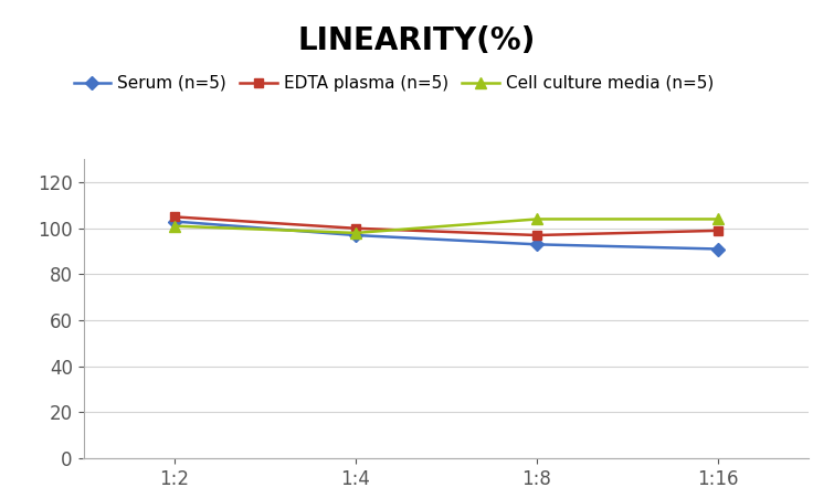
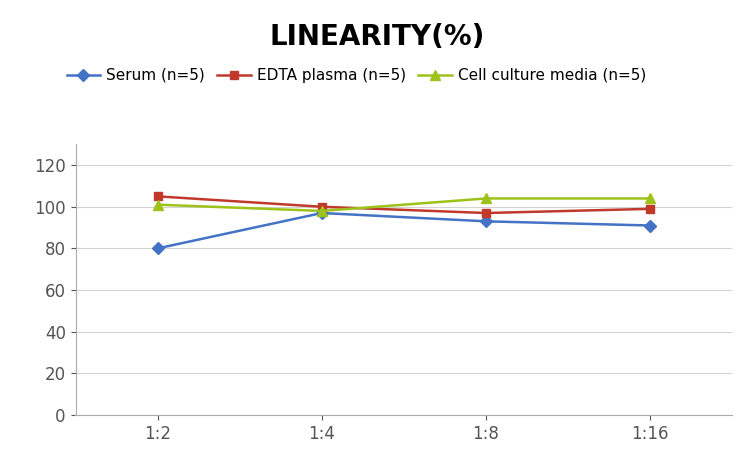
Serum (n=5)/1:2: 103 -> 80
